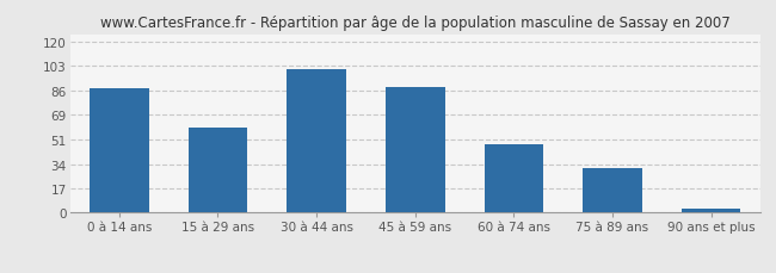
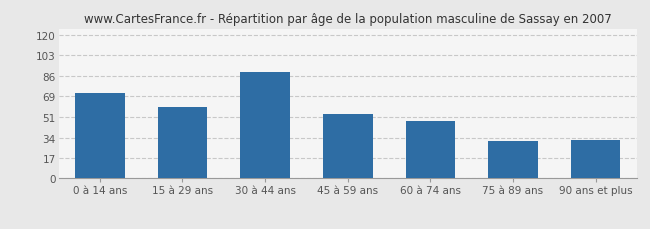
0 à 14 ans: 87 -> 71
30 à 44 ans: 101 -> 89
45 à 59 ans: 88 -> 54
90 ans et plus: 3 -> 32
